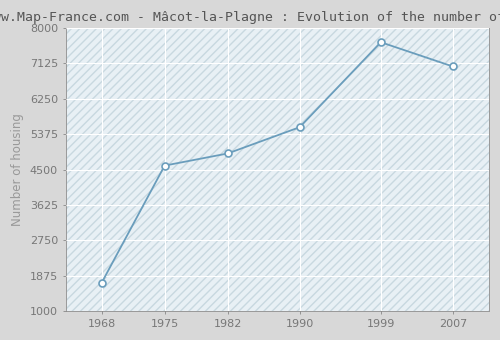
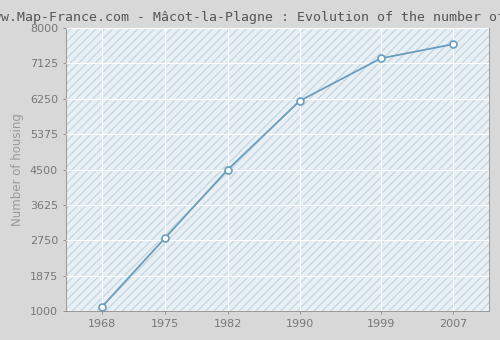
1968: 1700 -> 1100
1975: 4600 -> 2800
1982: 4900 -> 4500
1990: 5550 -> 6200
1999: 7650 -> 7250
2007: 7050 -> 7600
